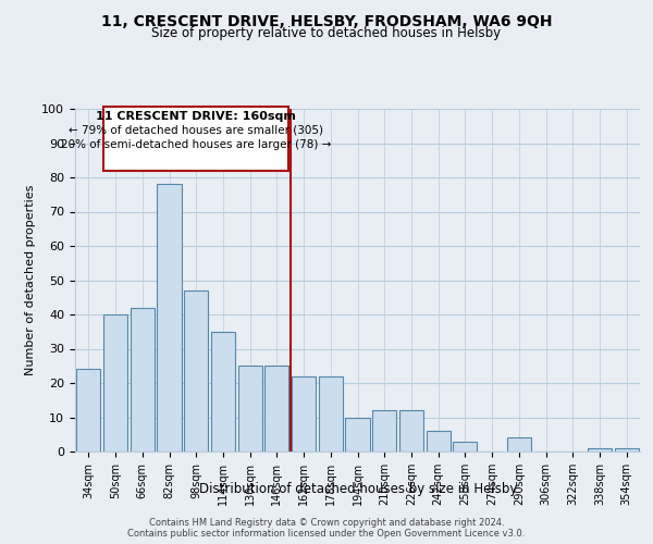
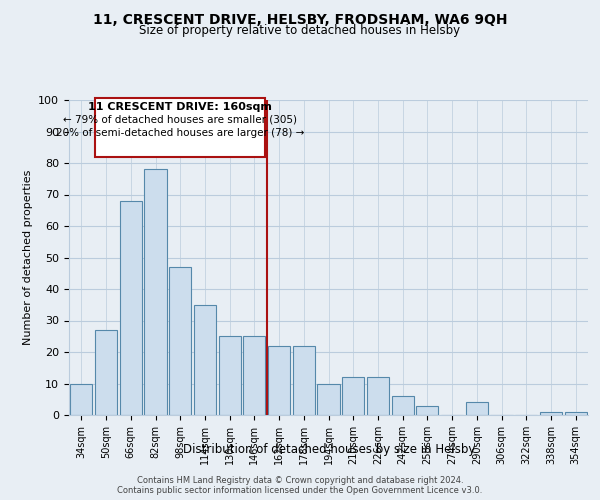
34sqm: 24 -> 10
50sqm: 40 -> 27
66sqm: 42 -> 68
